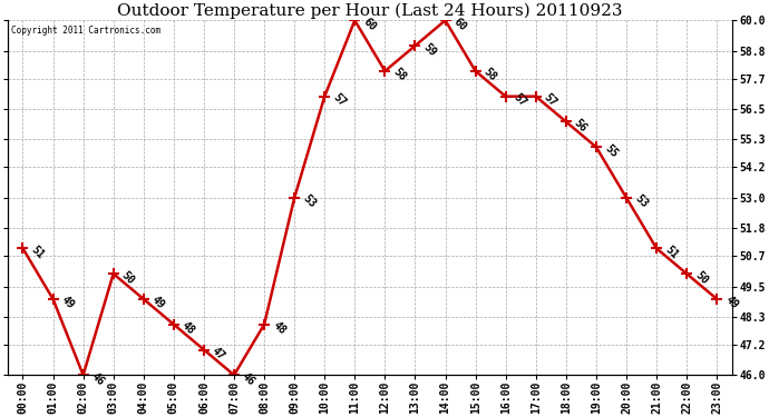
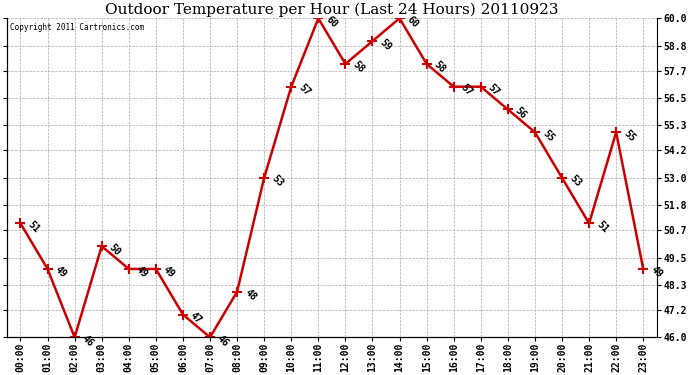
05:00: 48 -> 49
22:00: 50 -> 55
